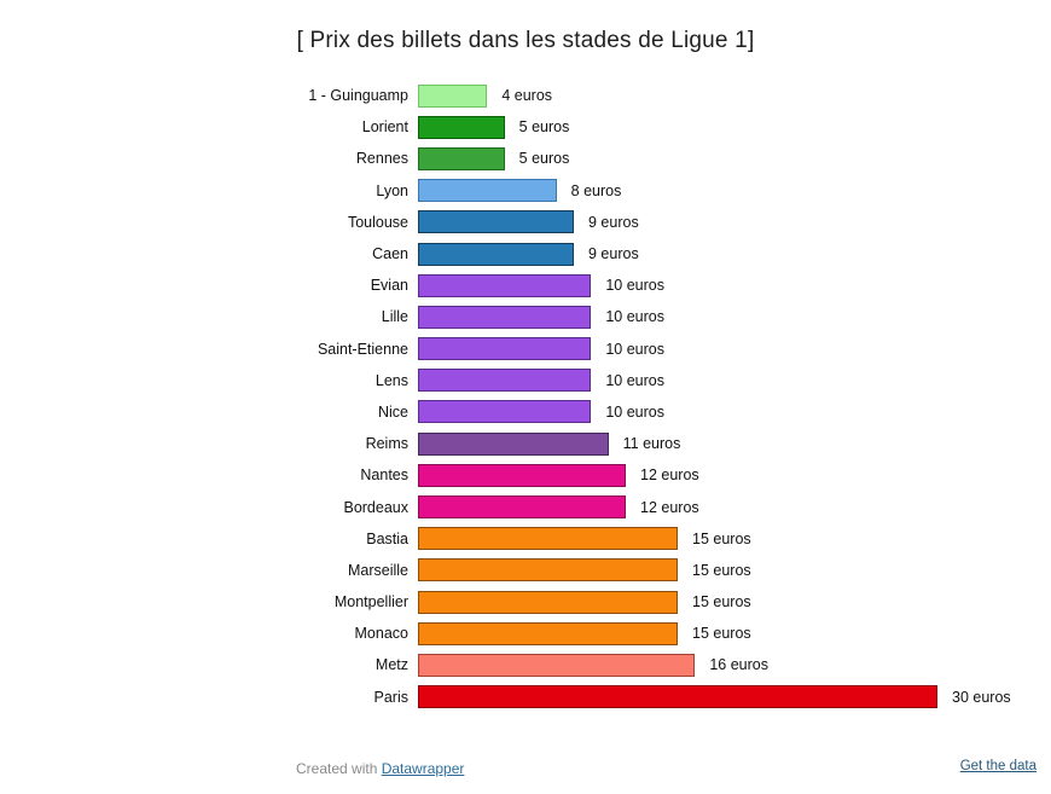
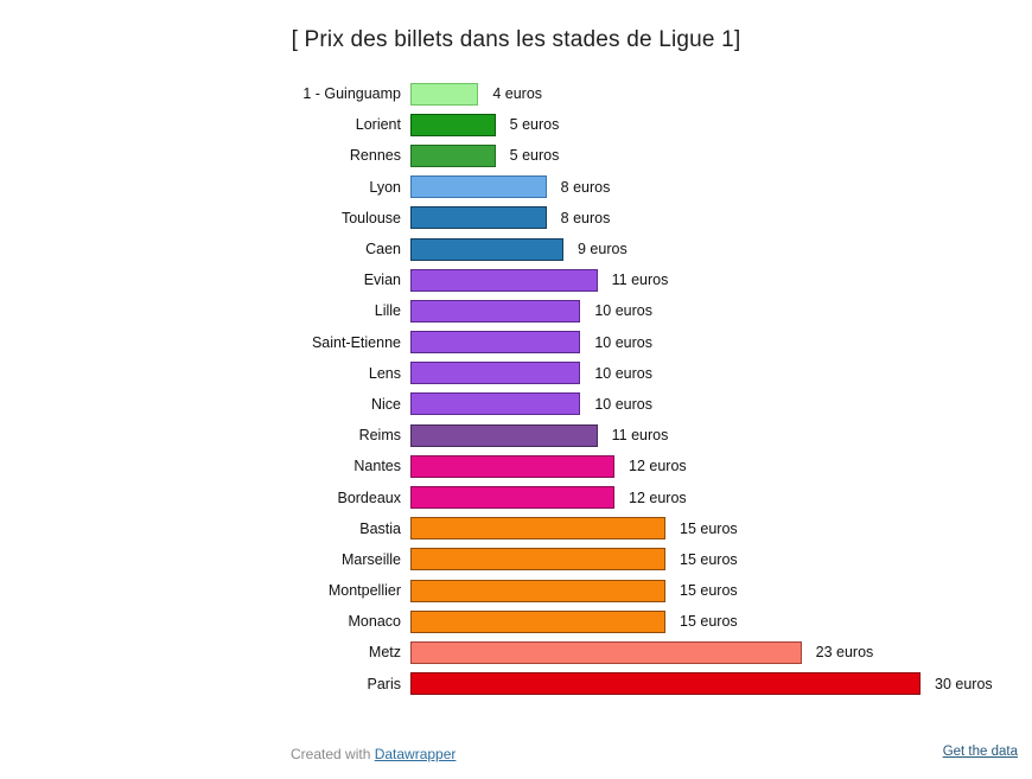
Toulouse: 9 -> 8
Evian: 10 -> 11
Metz: 16 -> 23
